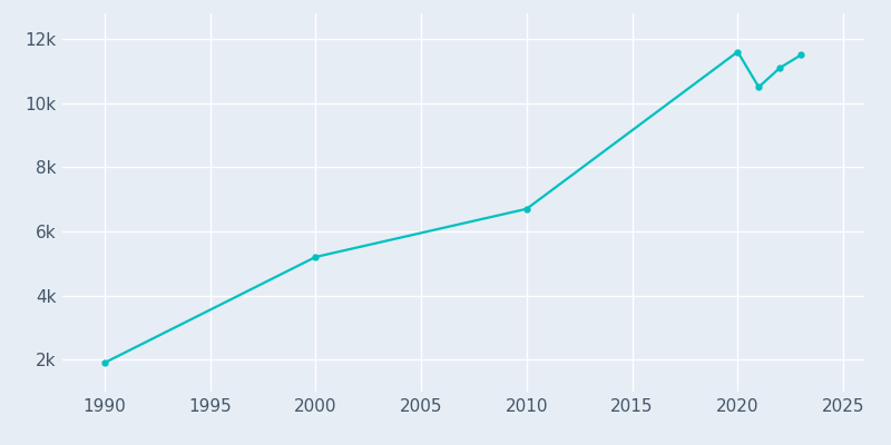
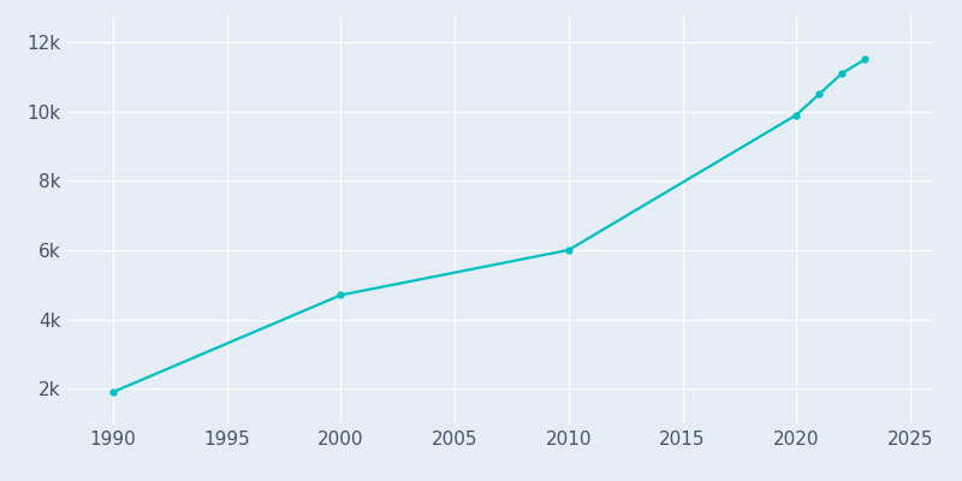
2000: 5.2k -> 4.7k
2010: 6.7k -> 6.0k
2020: 11.6k -> 9.9k
